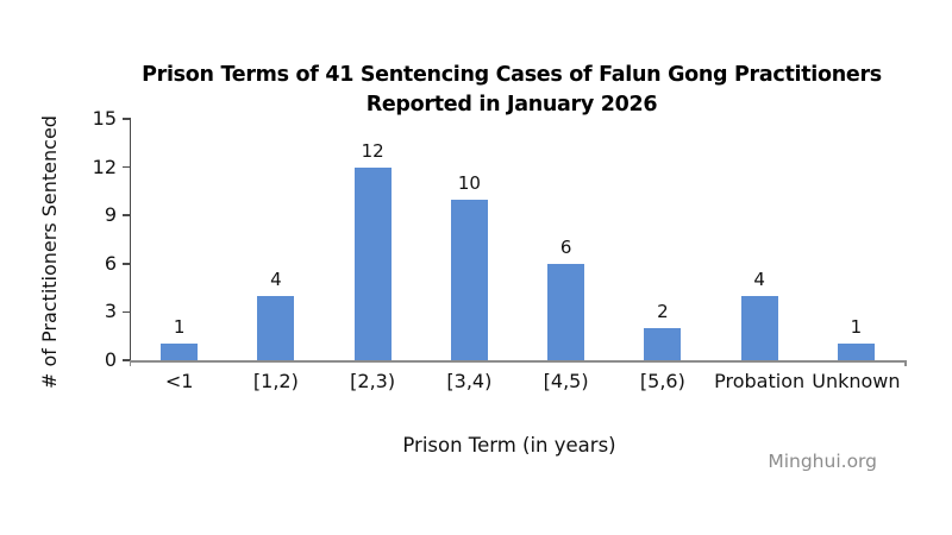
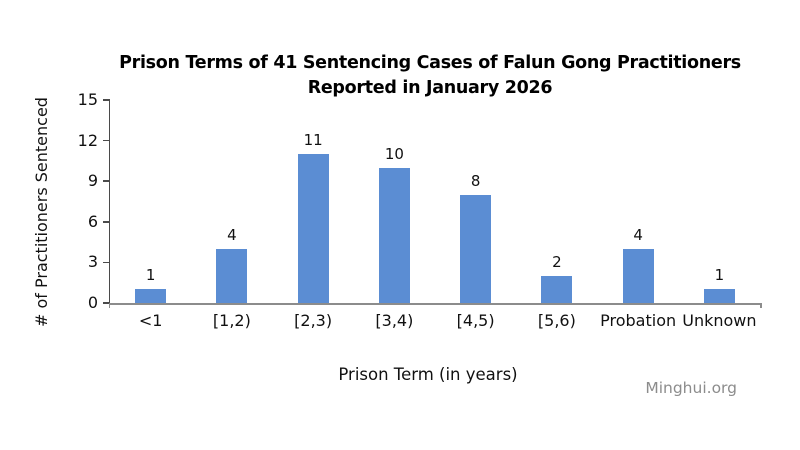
[2,3): 12 -> 11
[4,5): 6 -> 8
